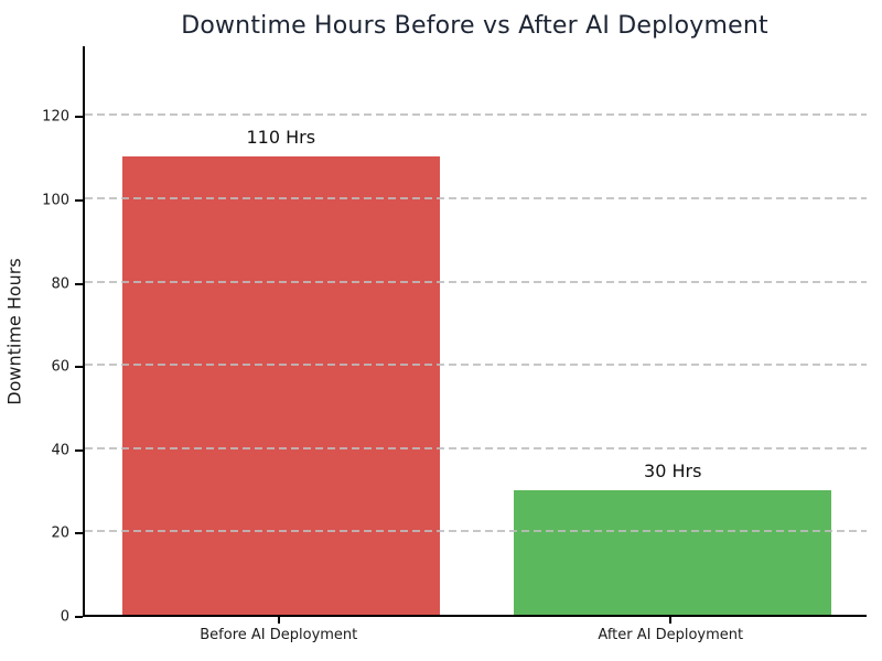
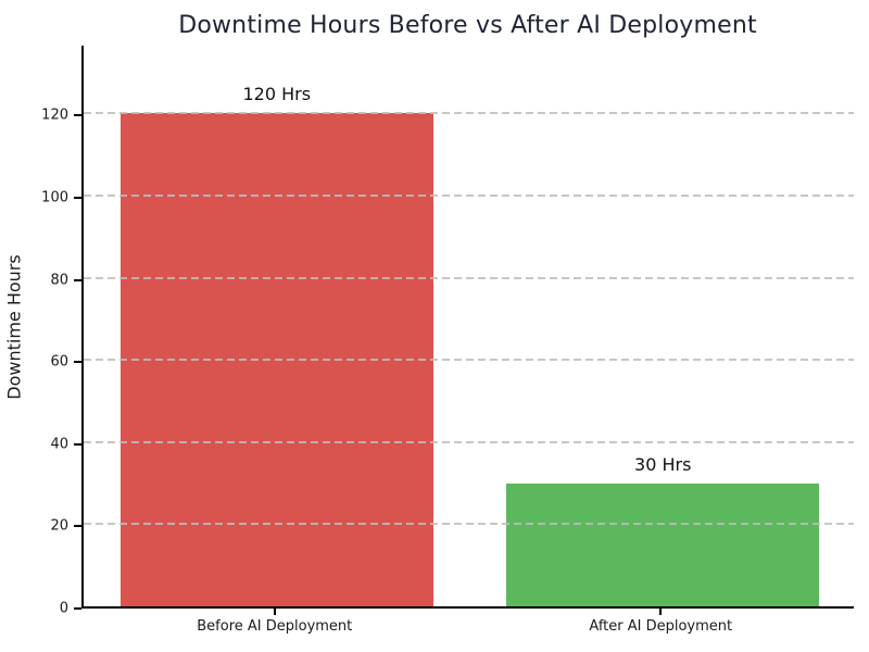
Before AI Deployment: 110 -> 120
